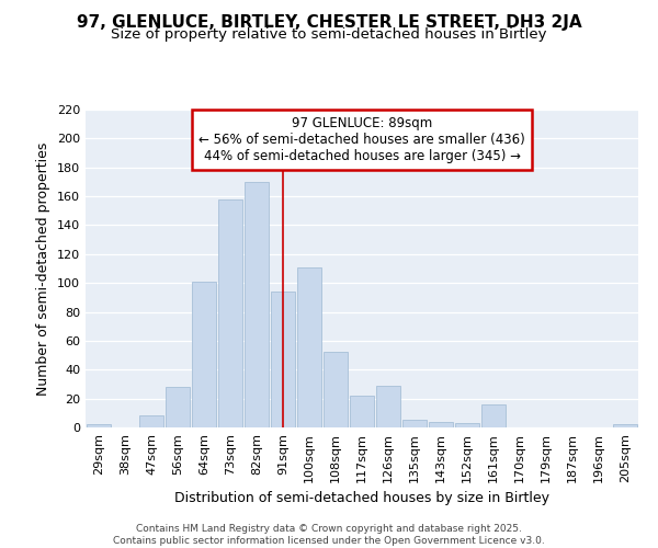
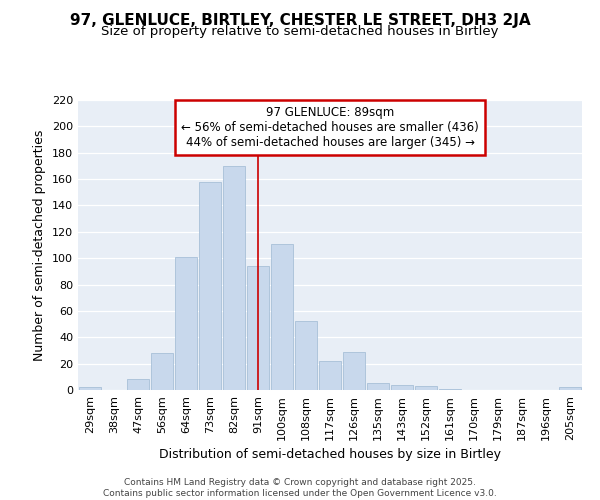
161sqm: 16 -> 1
